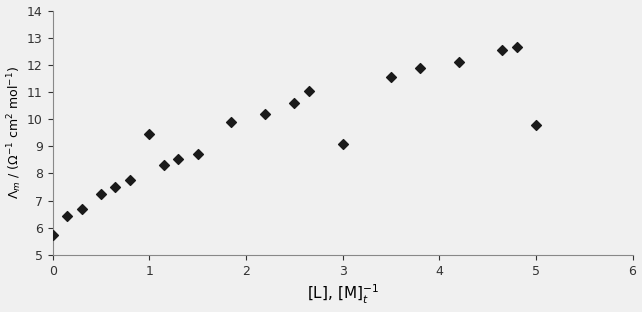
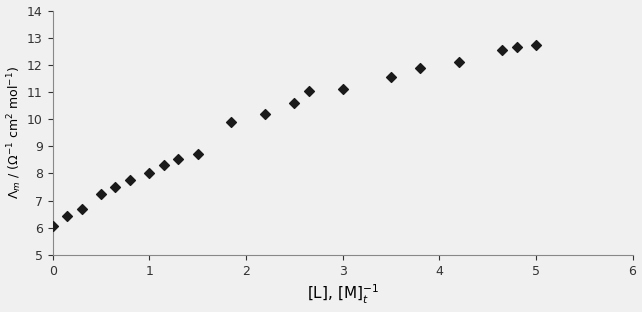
0: 5.75 -> 6.05
1: 9.45 -> 8.00
3: 9.10 -> 11.10
5: 9.80 -> 12.75
